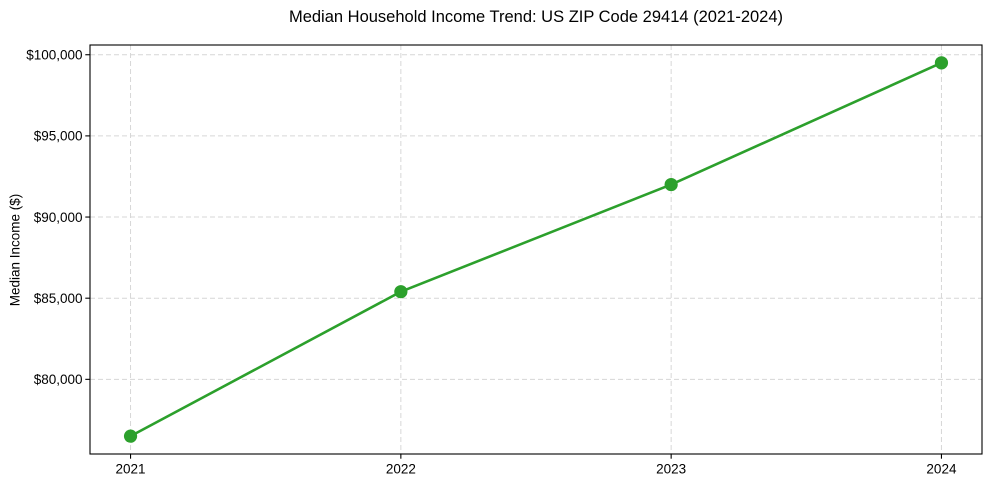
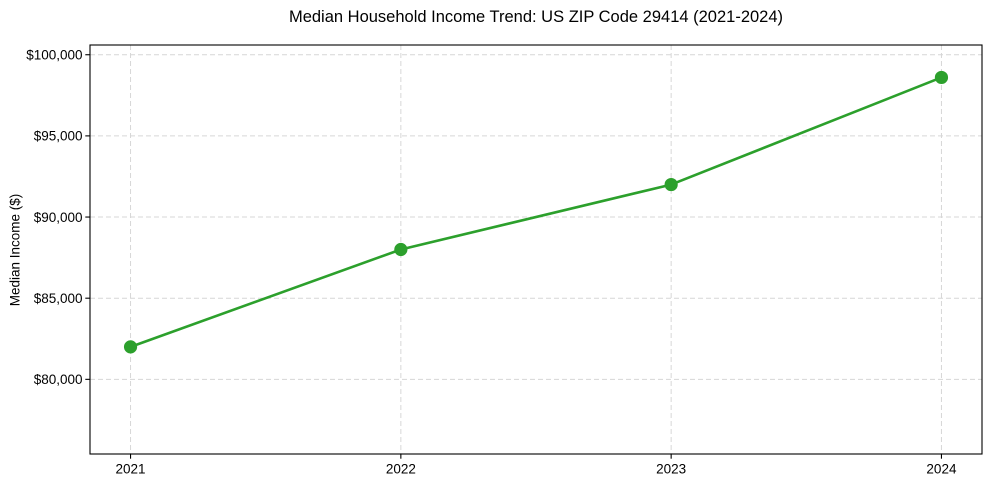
2021: $76500 -> $82000
2022: $85400 -> $88000
2024: $99500 -> $98600
